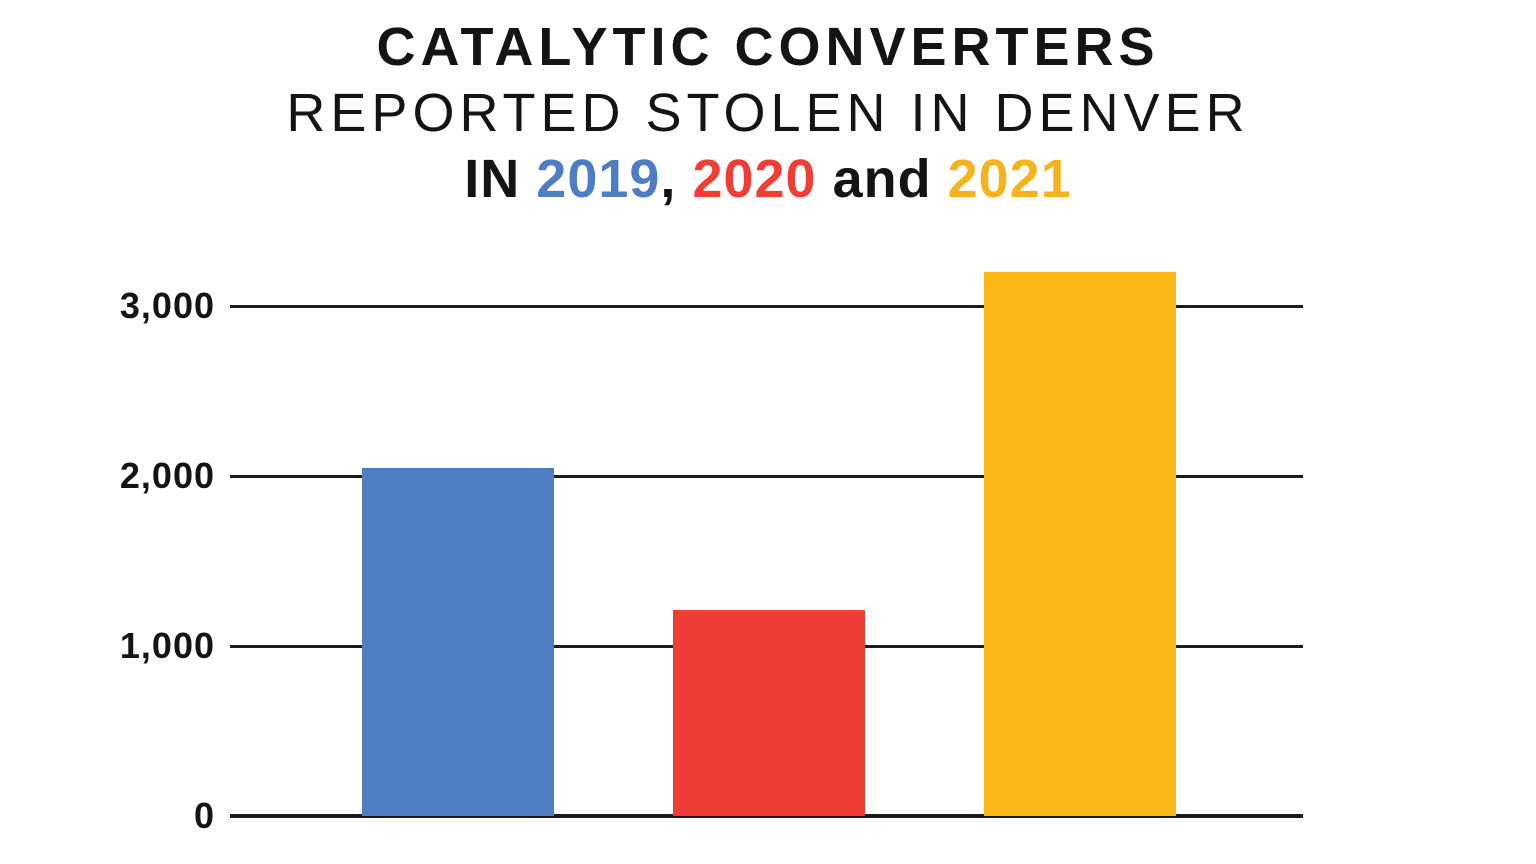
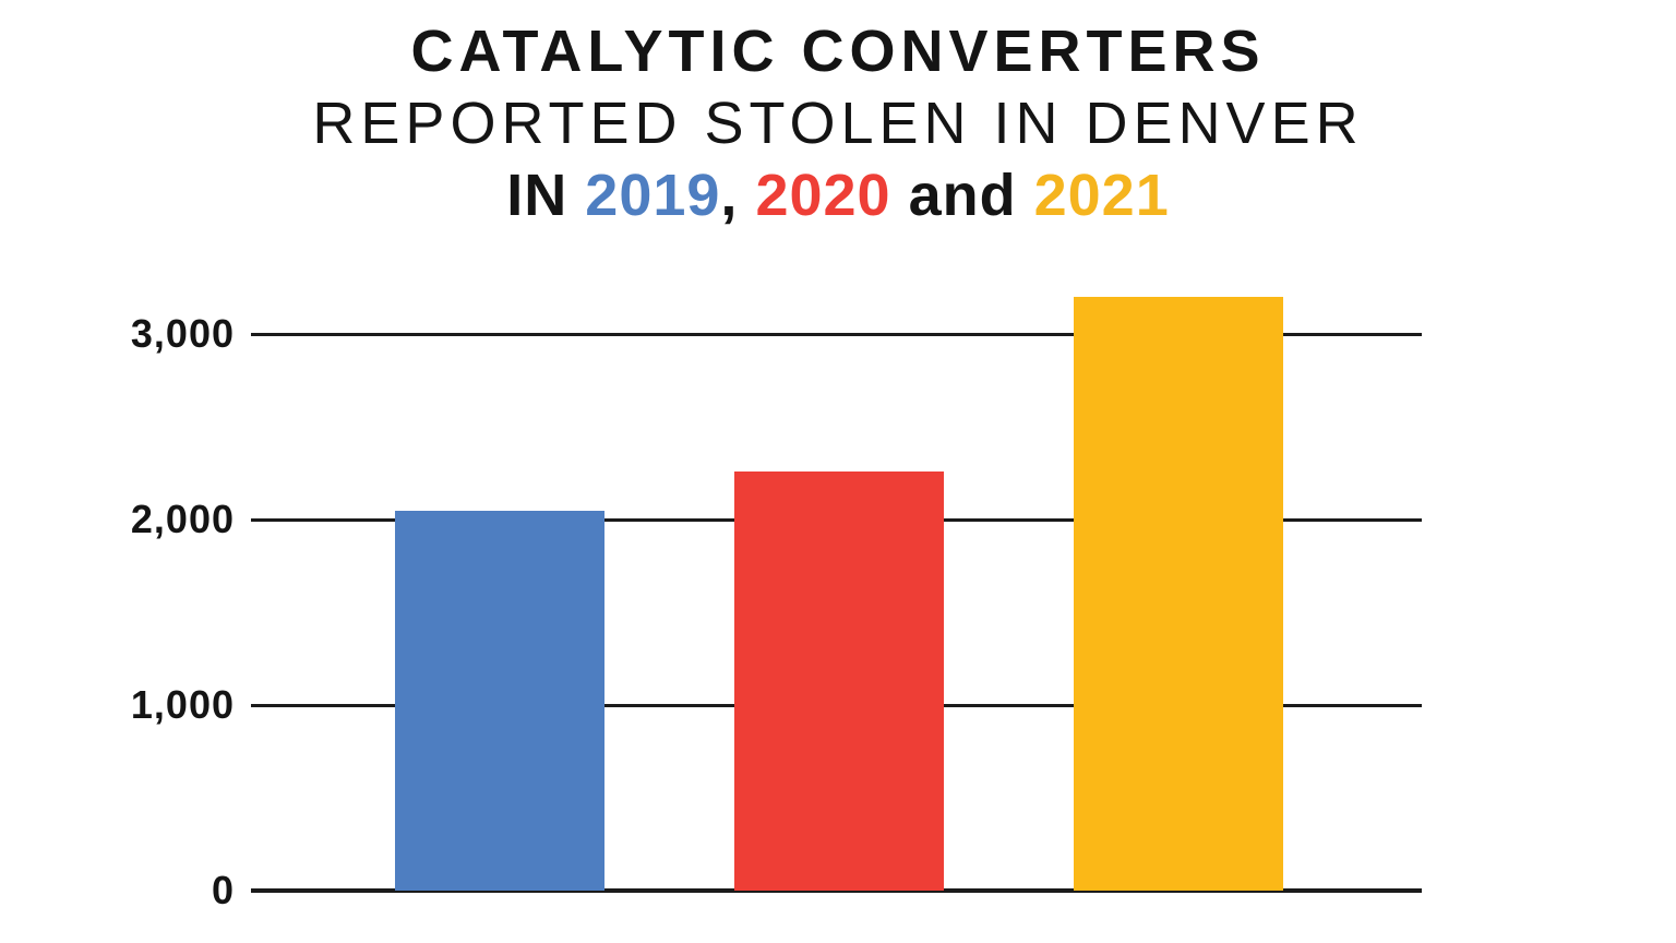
2020: 1210 -> 2260
